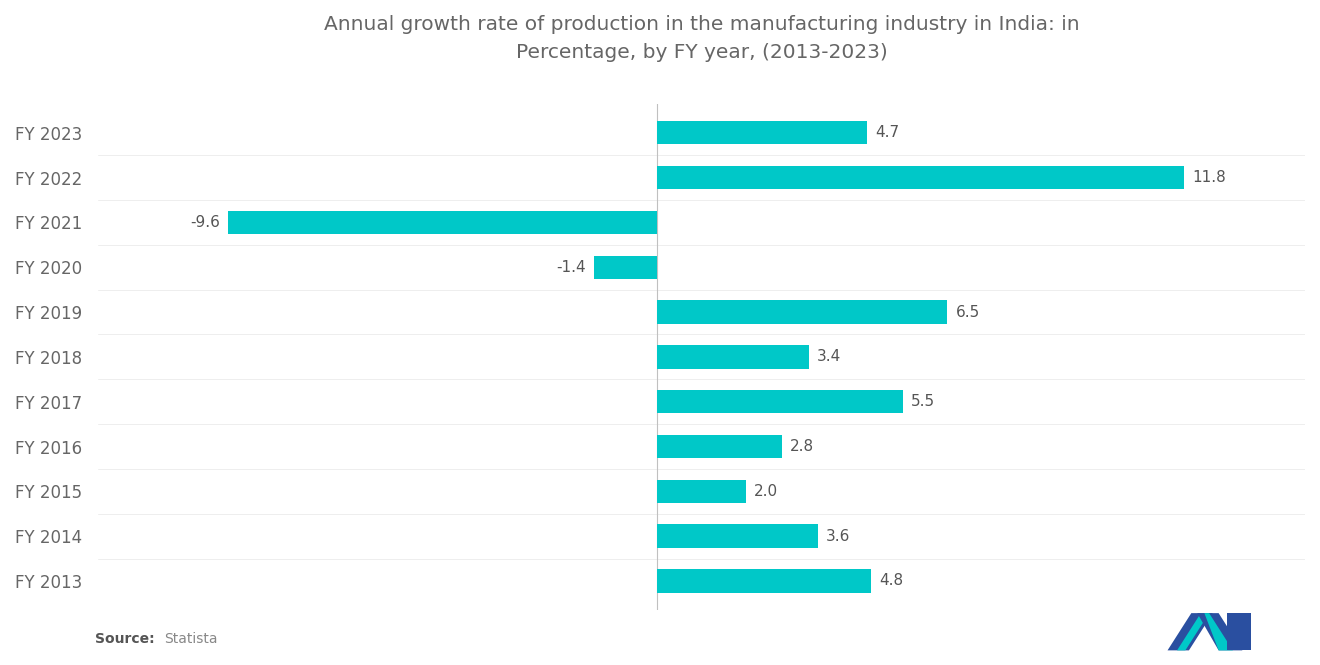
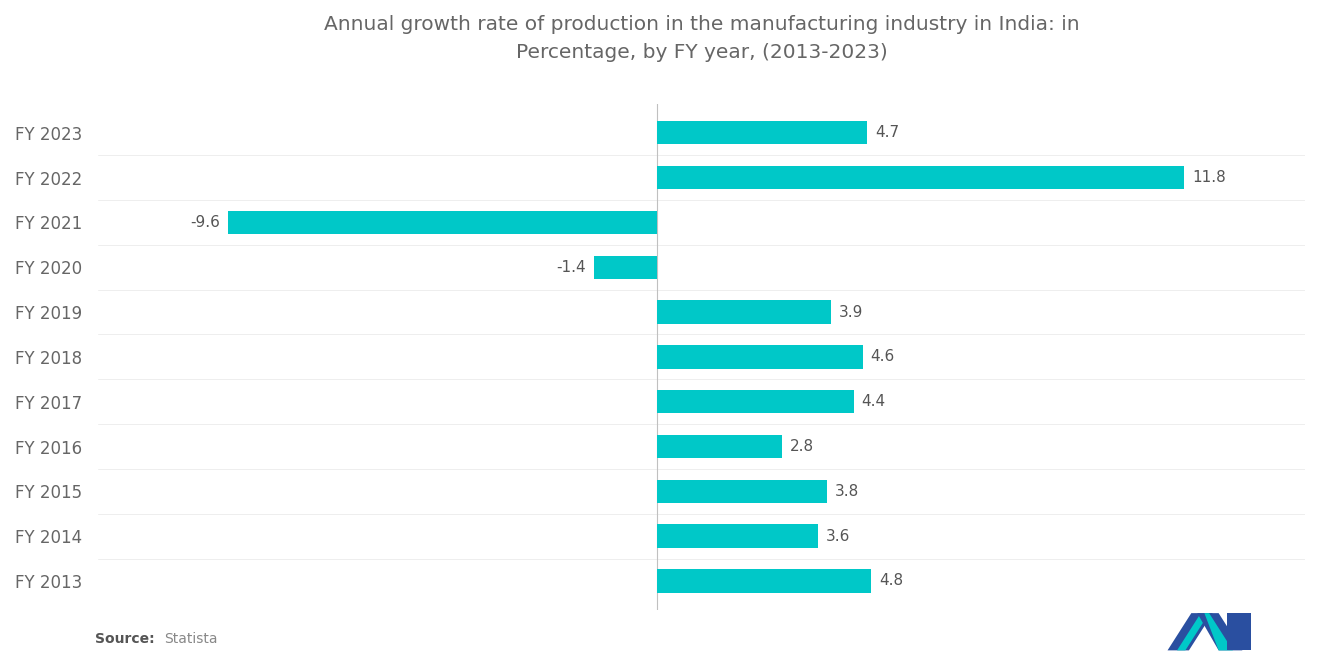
FY 2019: 6.5 -> 3.9
FY 2018: 3.4 -> 4.6
FY 2017: 5.5 -> 4.4
FY 2015: 2.0 -> 3.8
